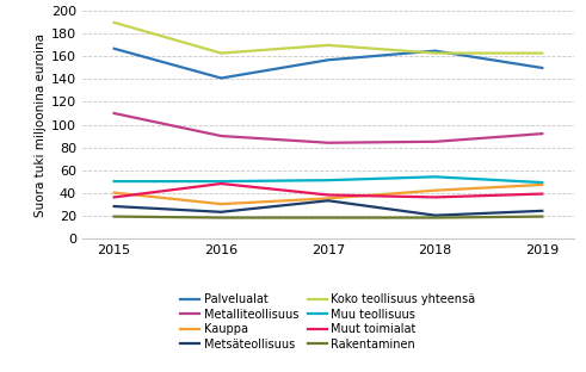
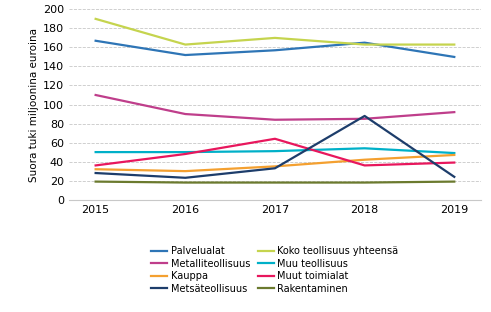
Kauppa/2015: 40 -> 32
Palvelualat/2016: 141 -> 152
Muut toimialat/2017: 38 -> 64
Metsäteollisuus/2018: 20 -> 88
